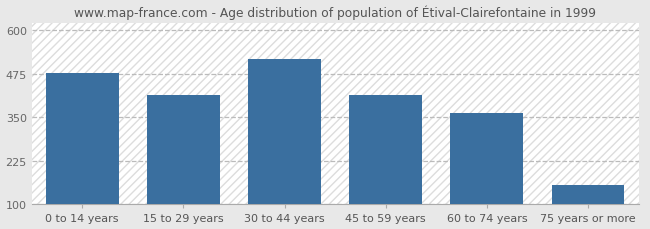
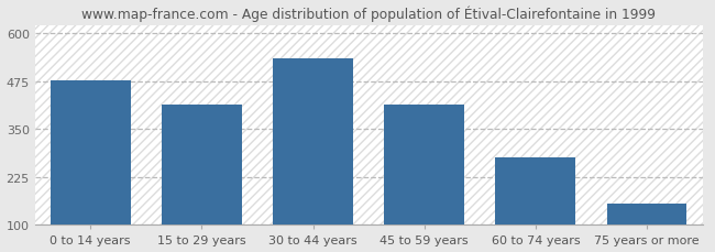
30 to 44 years: 516 -> 535
60 to 74 years: 362 -> 275
